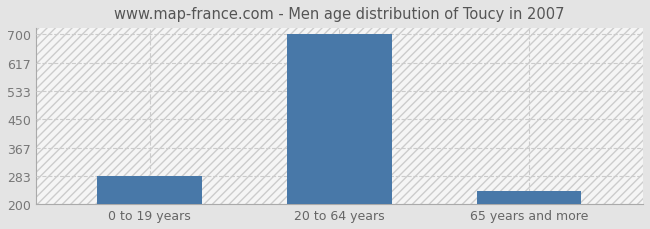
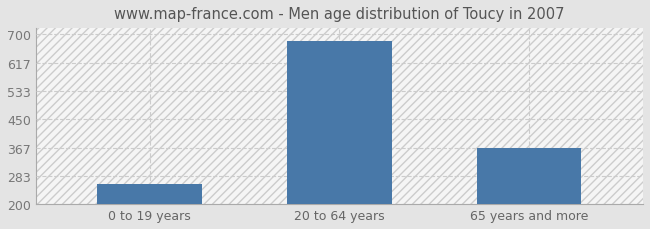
0 to 19 years: 283 -> 260
20 to 64 years: 700 -> 680
65 years and more: 240 -> 365
